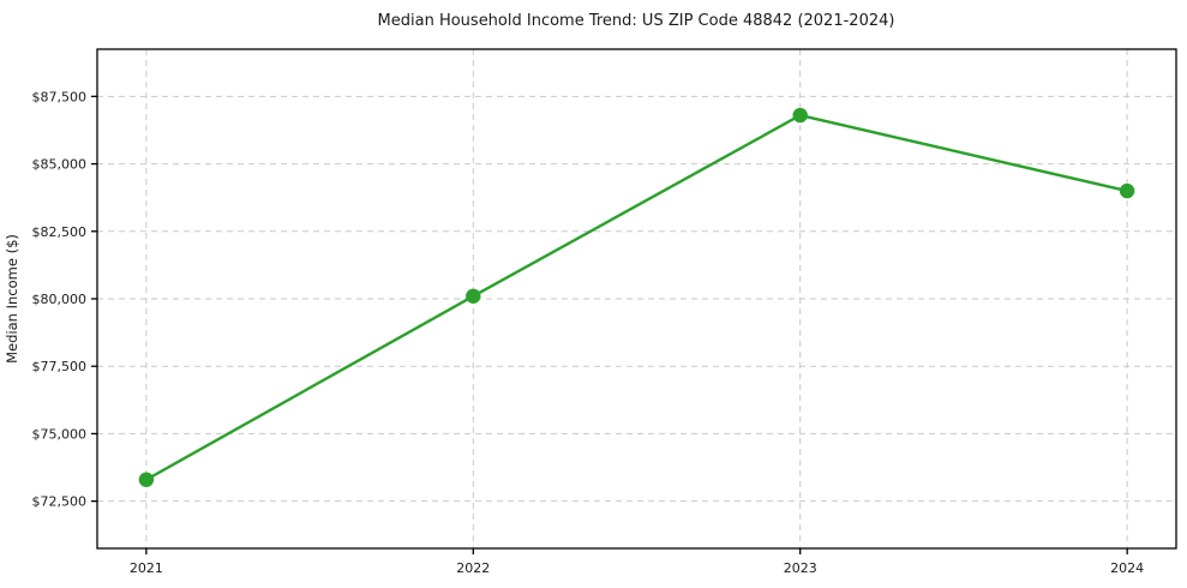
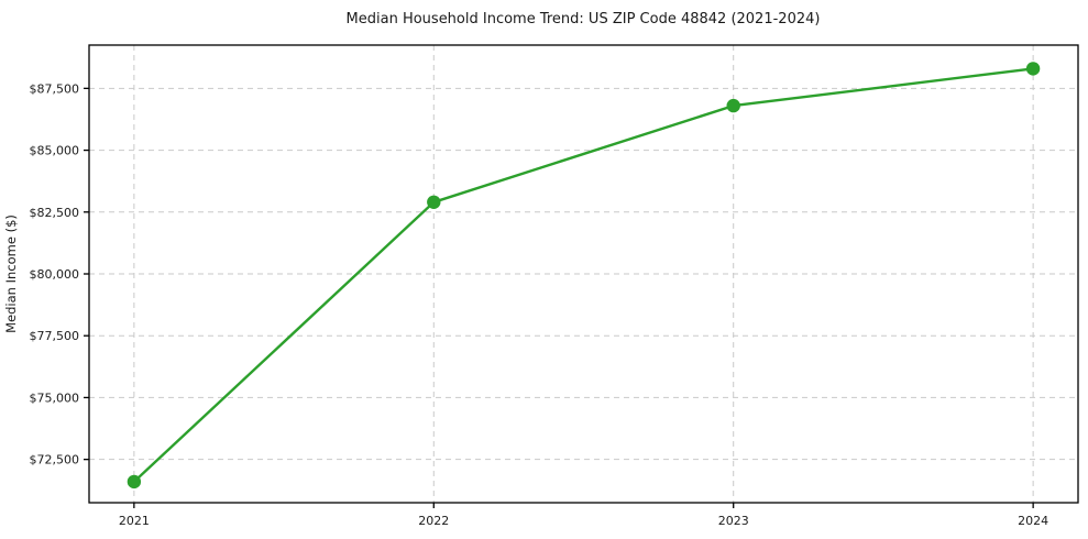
2021: $73300 -> $71600
2022: $80100 -> $82900
2024: $84000 -> $88300
